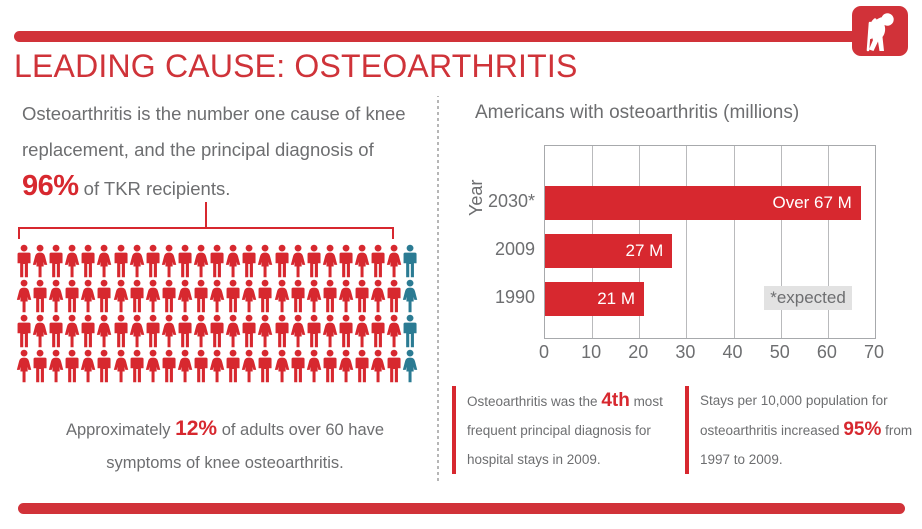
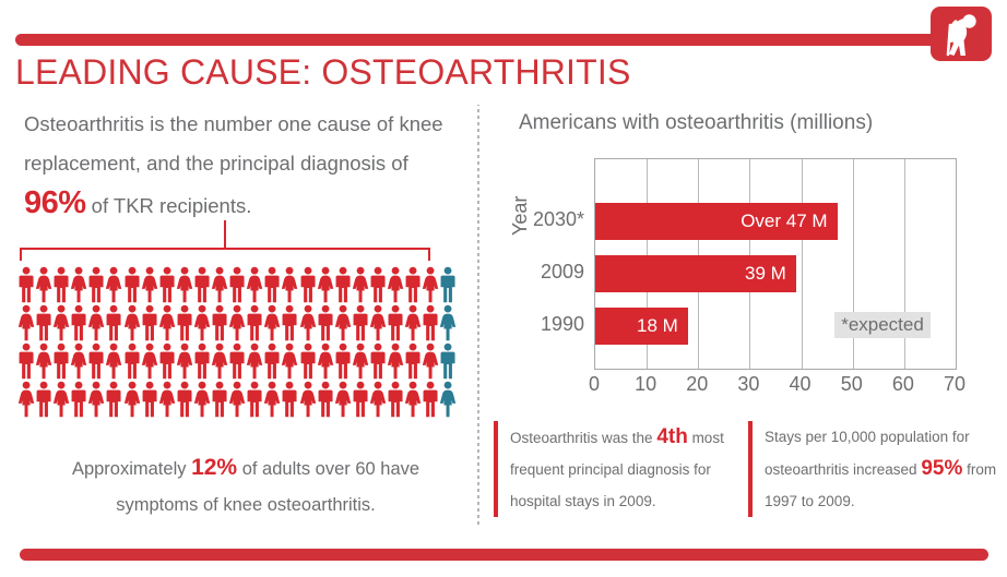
1990: 21 -> 18
2009: 27 -> 39
2030*: 67 -> 47
